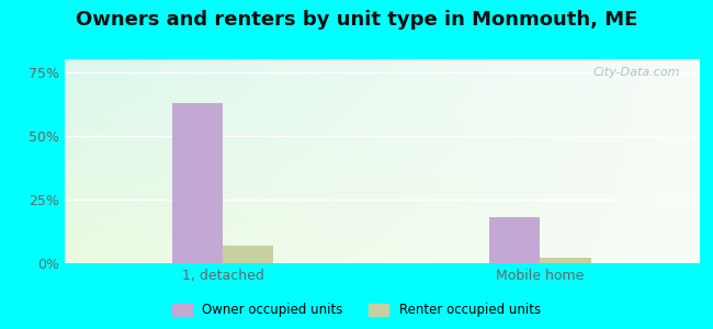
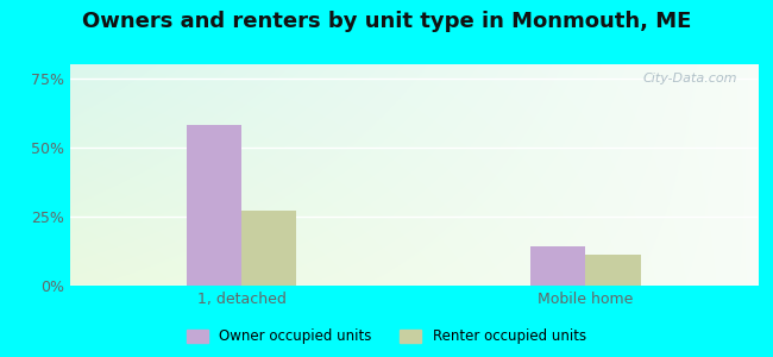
Owner occupied units/1, detached: 63% -> 58%
Renter occupied units/1, detached: 7% -> 27%
Owner occupied units/Mobile home: 18% -> 14%
Renter occupied units/Mobile home: 2% -> 11%
